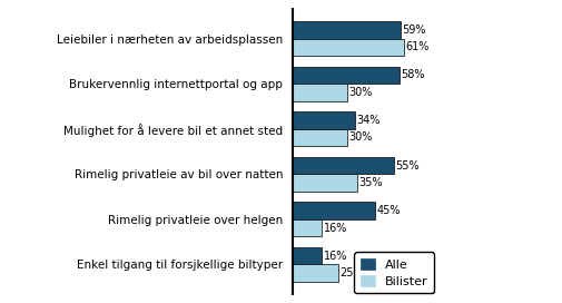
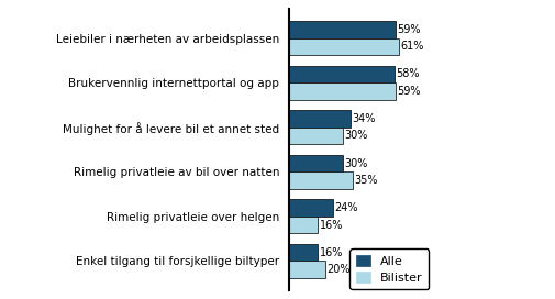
Bilister/Brukervennlig internettportal og app: 30% -> 59%
Alle/Rimelig privatleie av bil over natten: 55% -> 30%
Alle/Rimelig privatleie over helgen: 45% -> 24%
Bilister/Enkel tilgang til forsjkellige biltyper: 25% -> 20%
